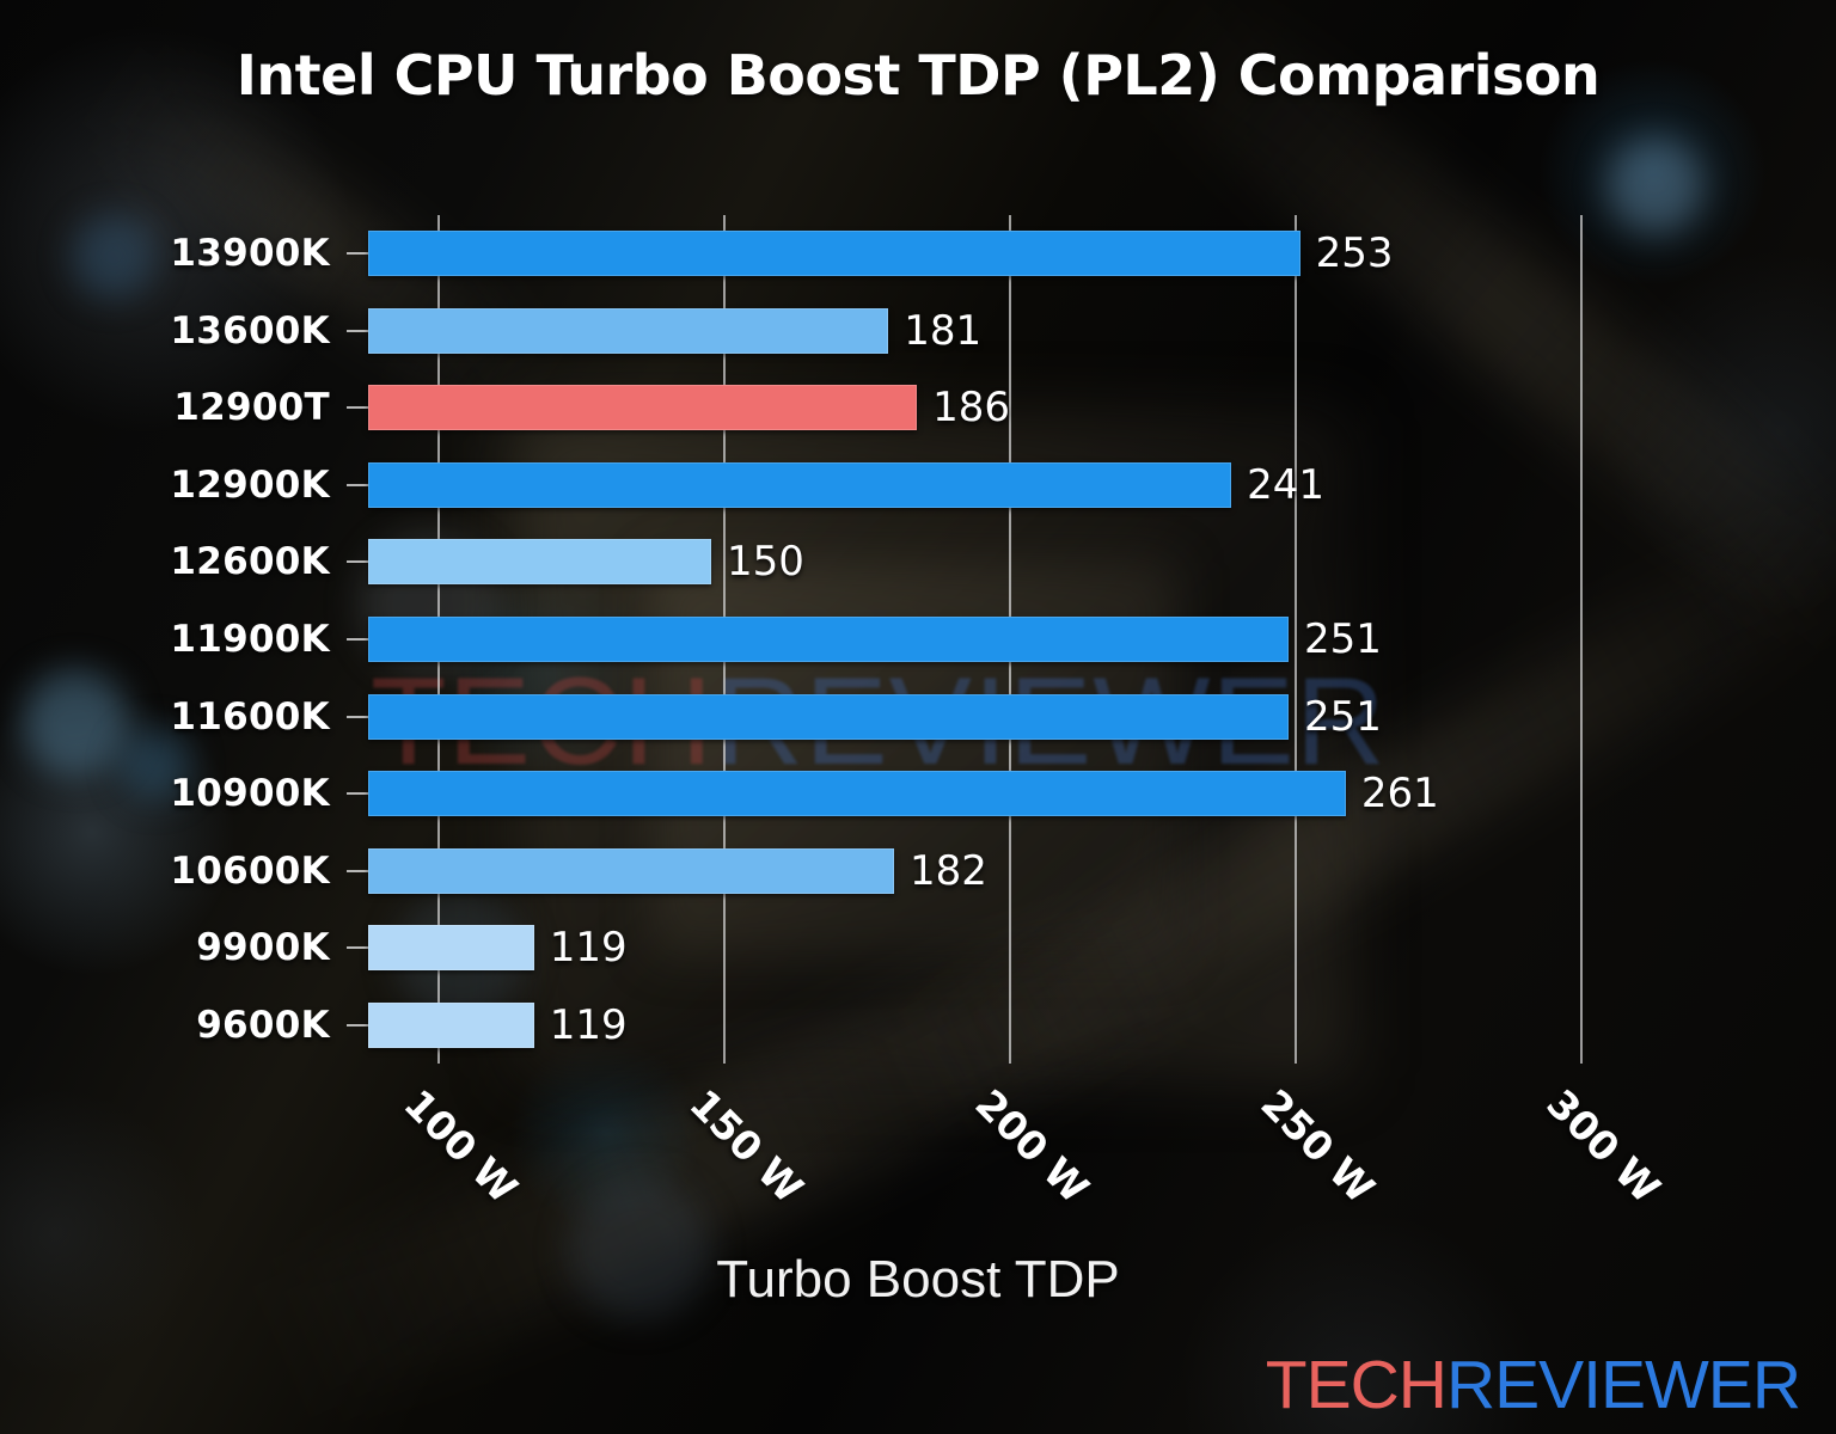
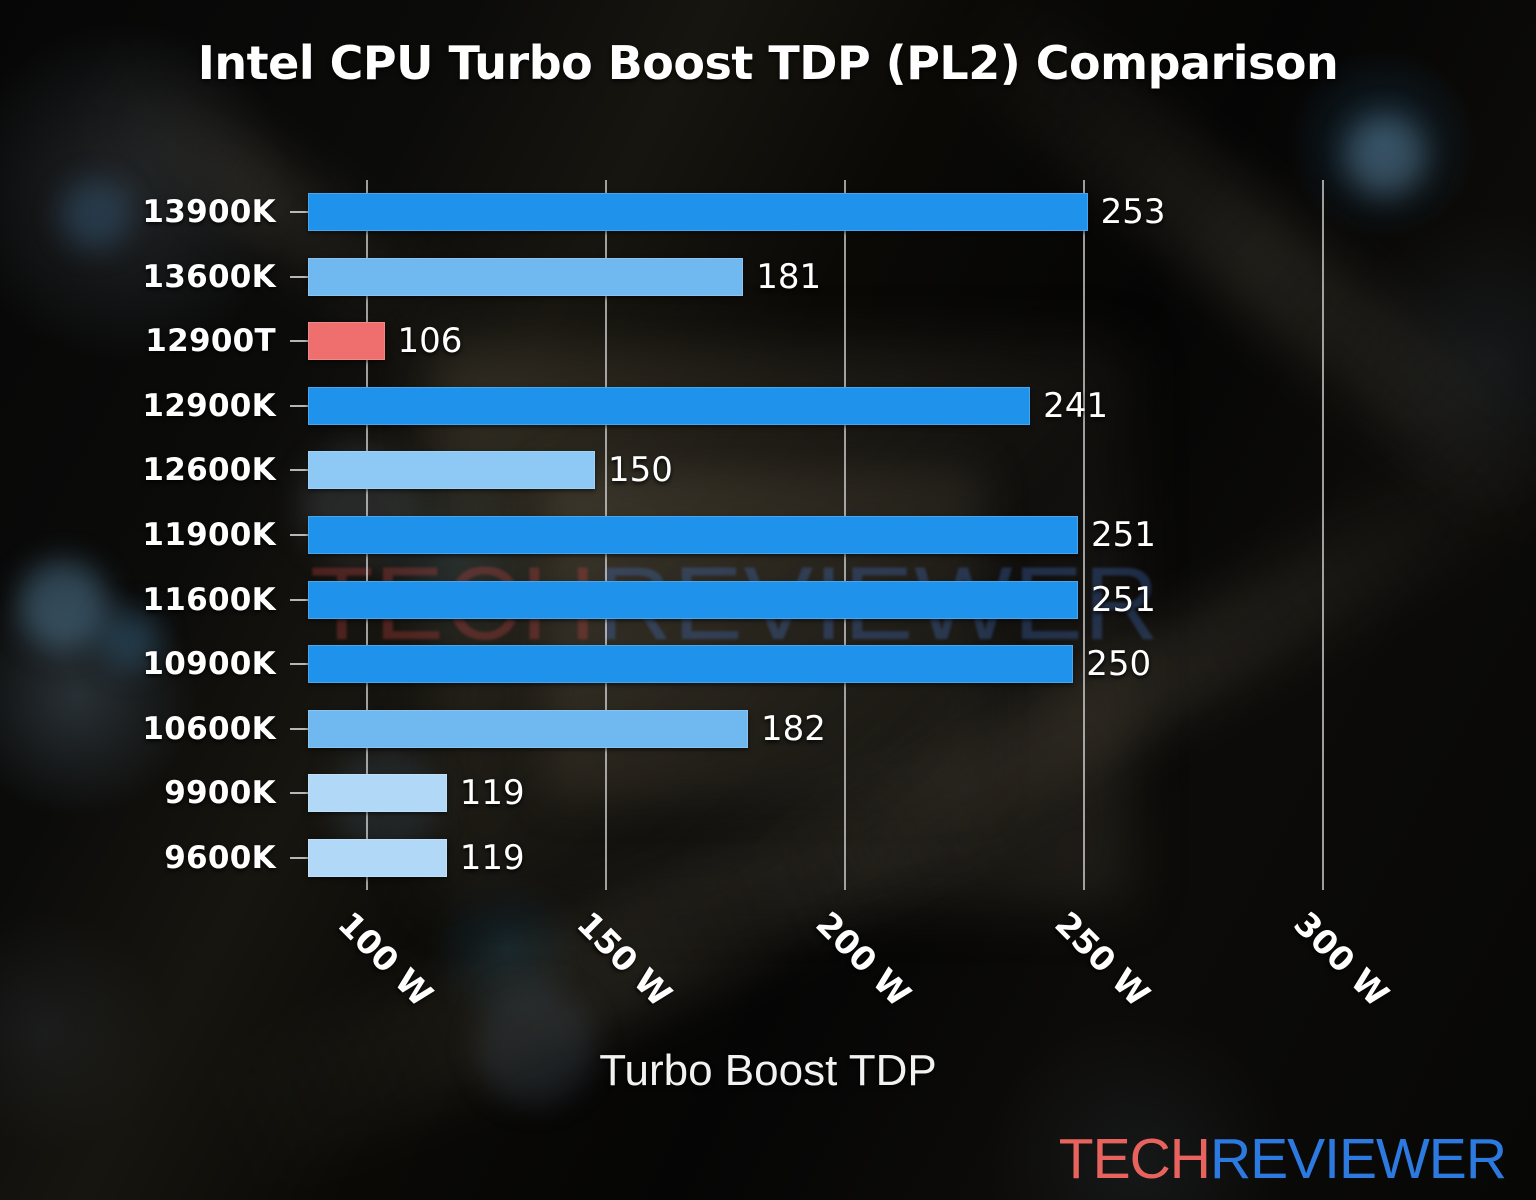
12900T: 186 -> 106
10900K: 261 -> 250
